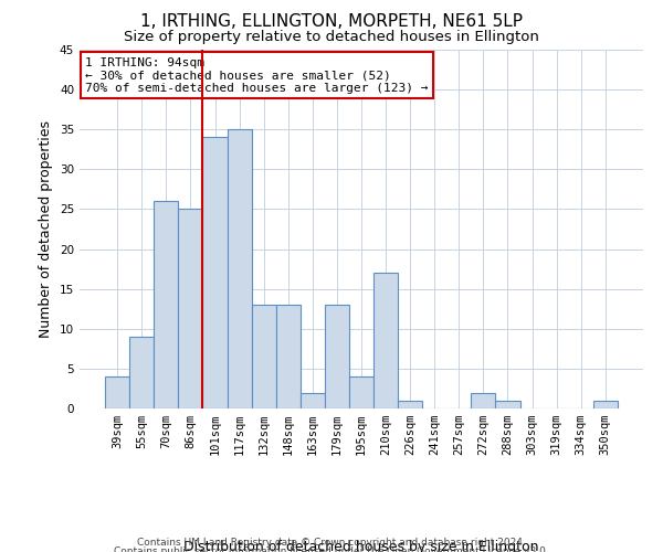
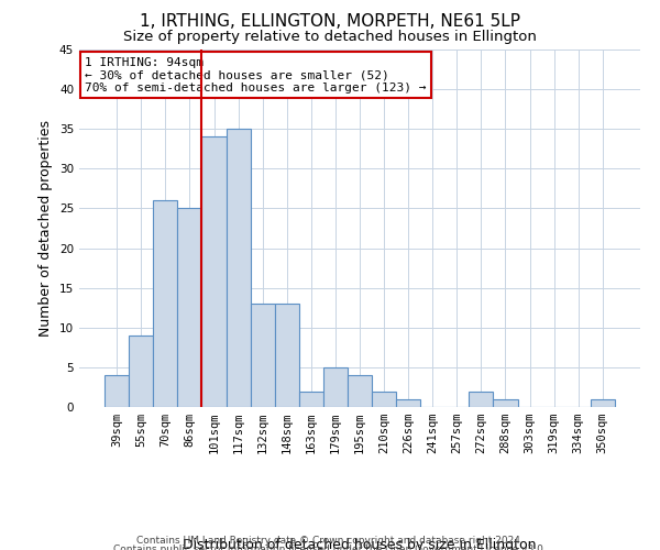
179sqm: 13 -> 5
210sqm: 17 -> 2
